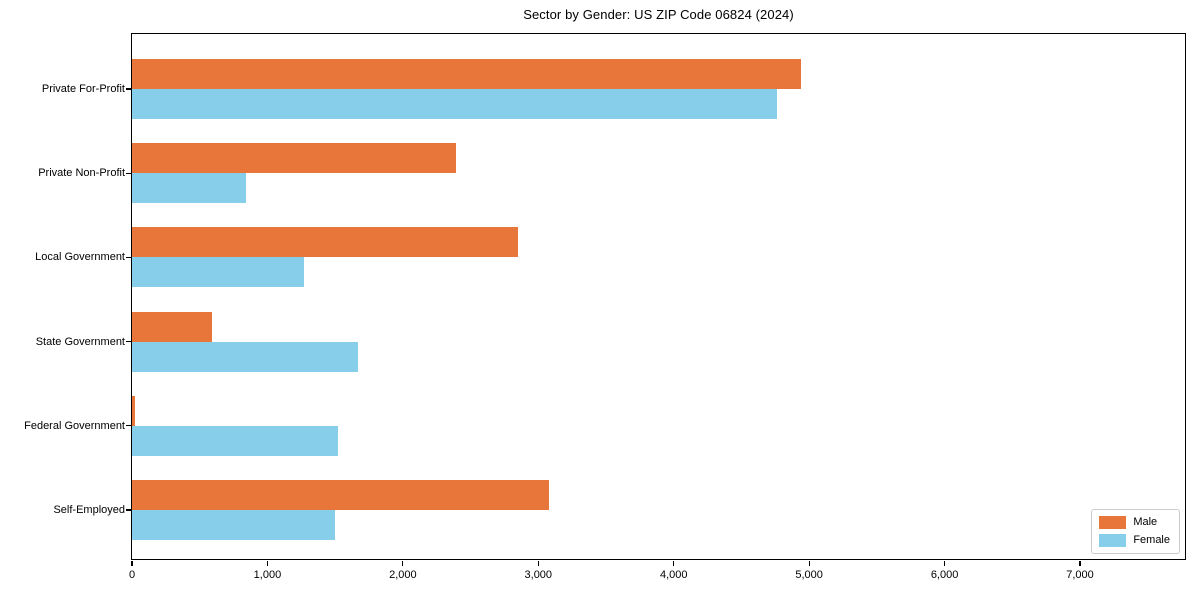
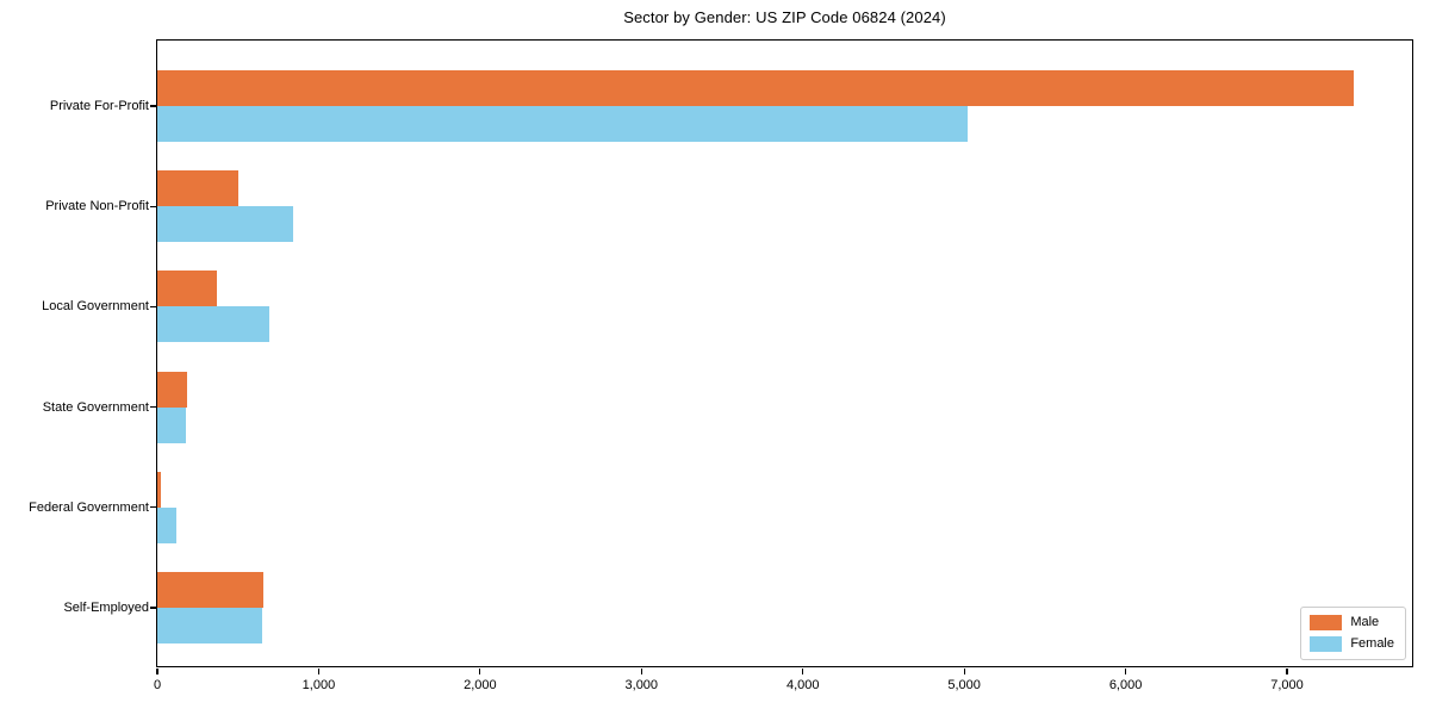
Male/Private For-Profit: 4940 -> 7410
Female/Private For-Profit: 4760 -> 5020
Male/Private Non-Profit: 2390 -> 500
Male/Local Government: 2850 -> 370
Female/Local Government: 1270 -> 700
Male/State Government: 590 -> 180
Female/State Government: 1670 -> 180
Female/Federal Government: 1520 -> 120
Male/Self-Employed: 3080 -> 660
Female/Self-Employed: 1500 -> 650
